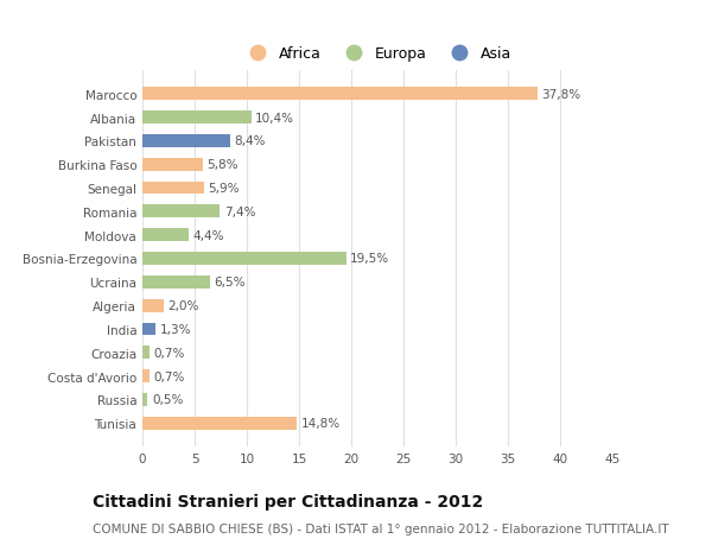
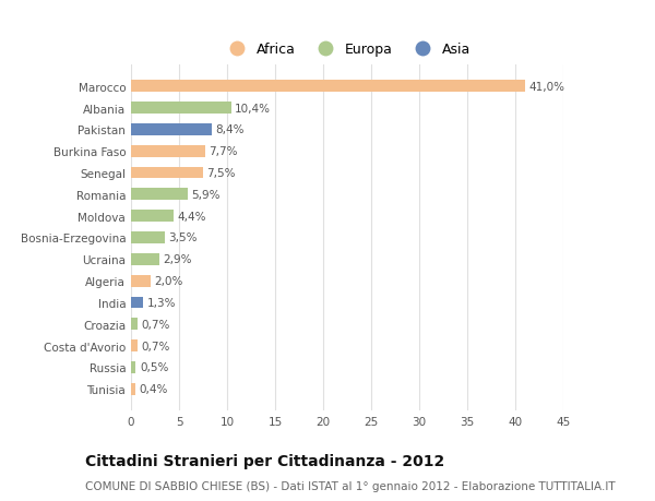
Marocco: 37,8% -> 41,0%
Burkina Faso: 5,8% -> 7,7%
Senegal: 5,9% -> 7,5%
Romania: 7,4% -> 5,9%
Bosnia-Erzegovina: 19,5% -> 3,5%
Ucraina: 6,5% -> 2,9%
Tunisia: 14,8% -> 0,4%
